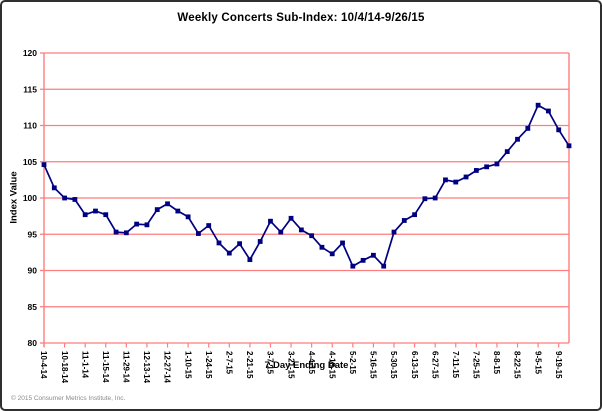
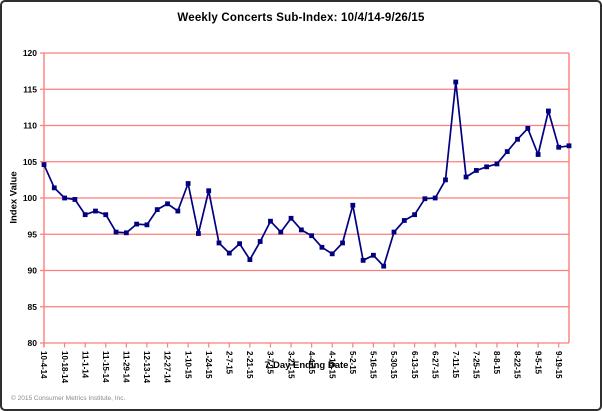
1-10-15: 97 -> 102
1-24-15: 96 -> 101
5-2-15: 91 -> 99
7-11-15: 102 -> 116
9-5-15: 113 -> 106
9-19-15: 109 -> 107
